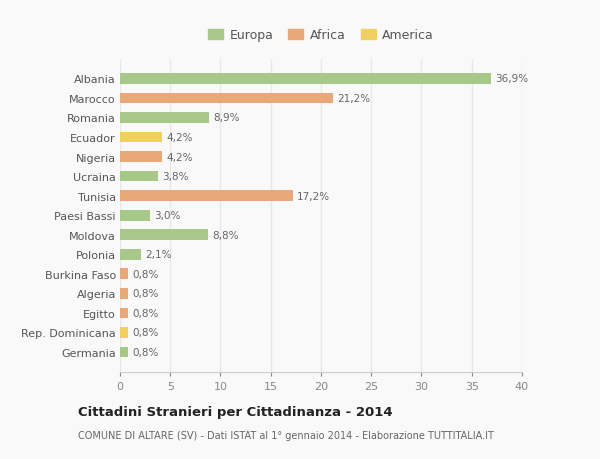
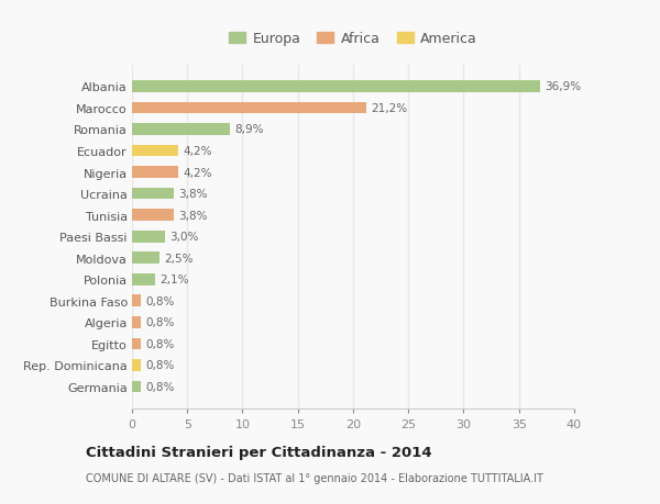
Tunisia: 17,2% -> 3,8%
Moldova: 8,8% -> 2,5%
